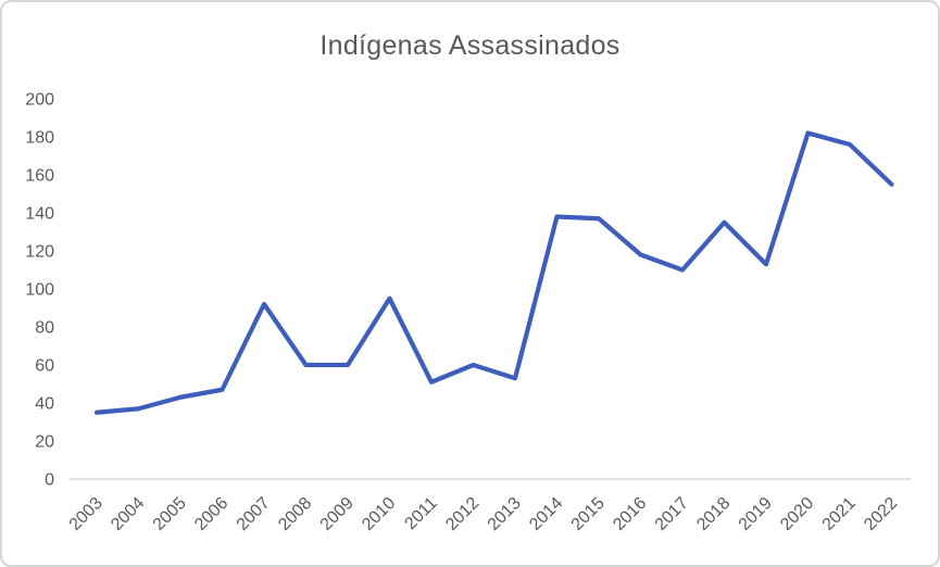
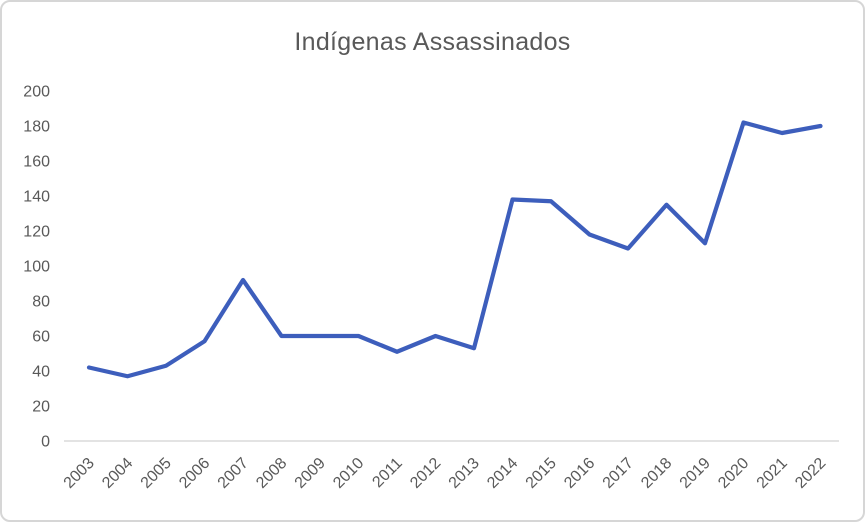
2003: 35 -> 42
2006: 47 -> 57
2010: 95 -> 60
2022: 155 -> 180
